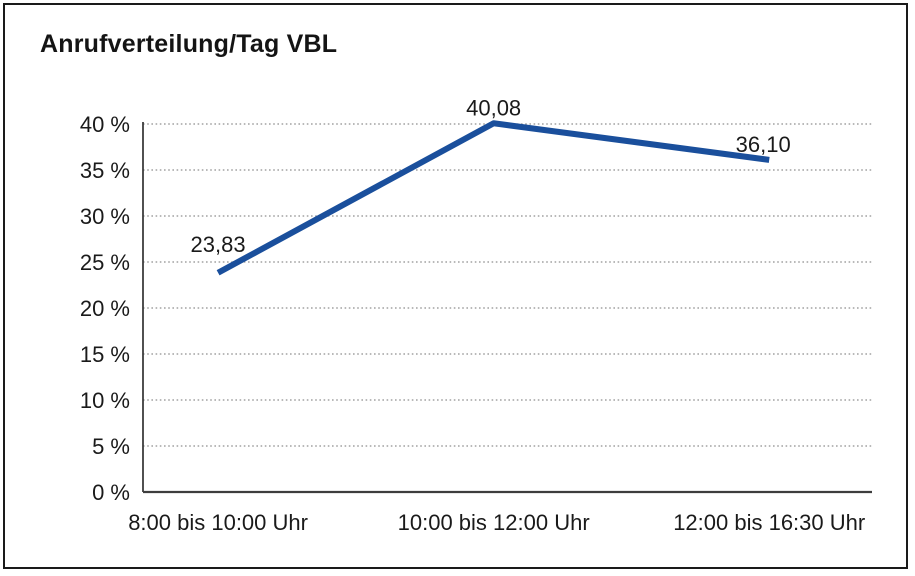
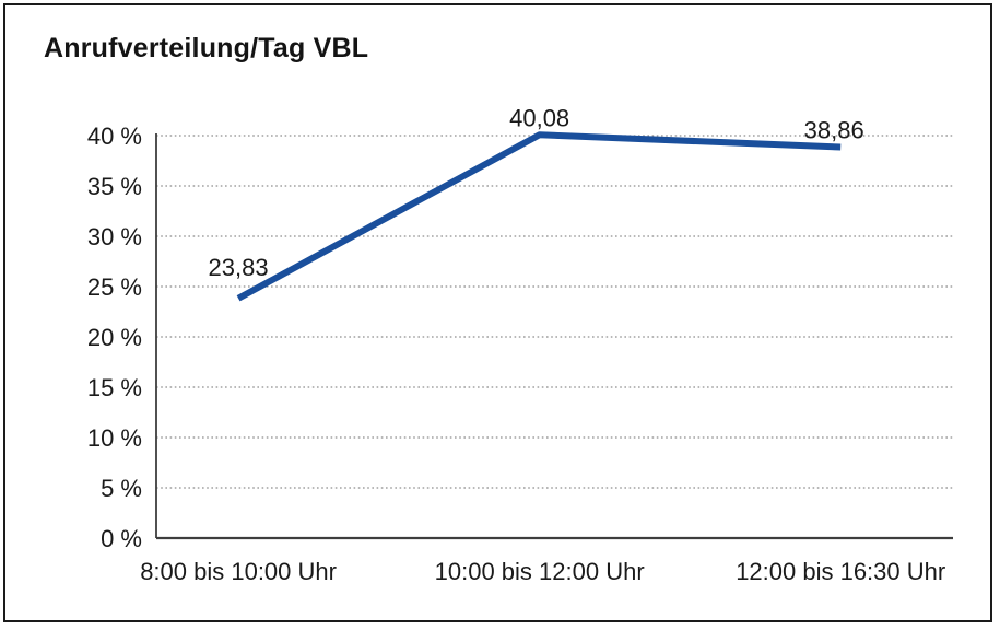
12:00 bis 16:30 Uhr: 36,10 -> 38,86
